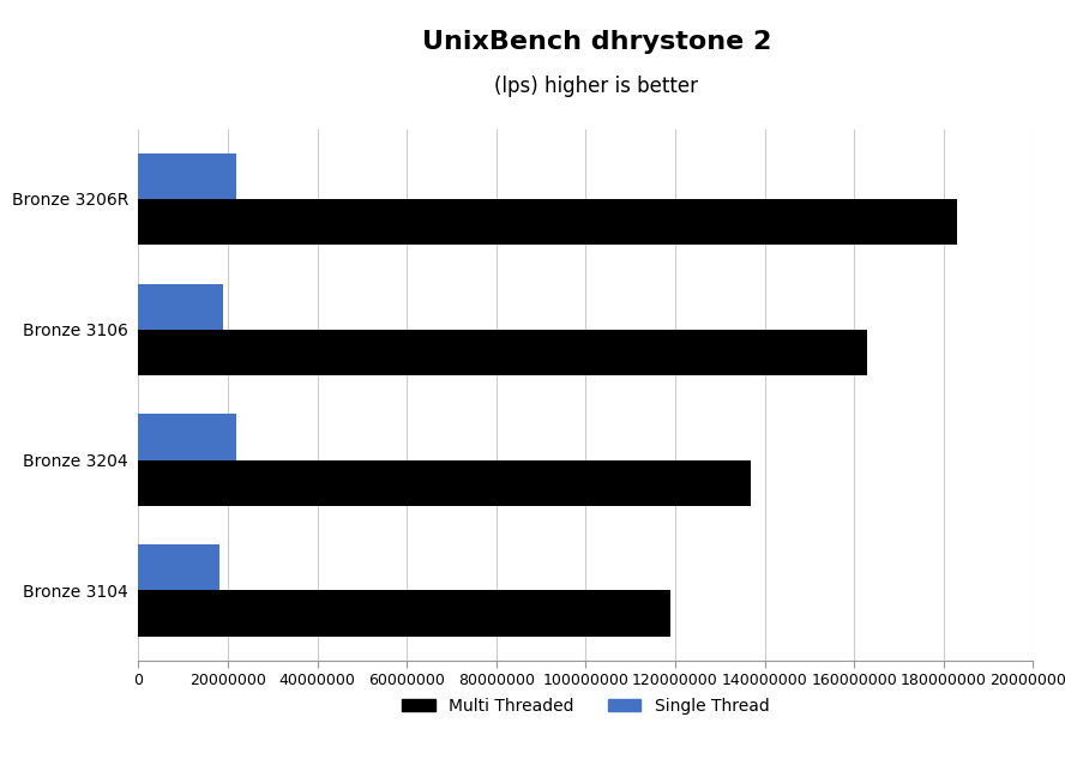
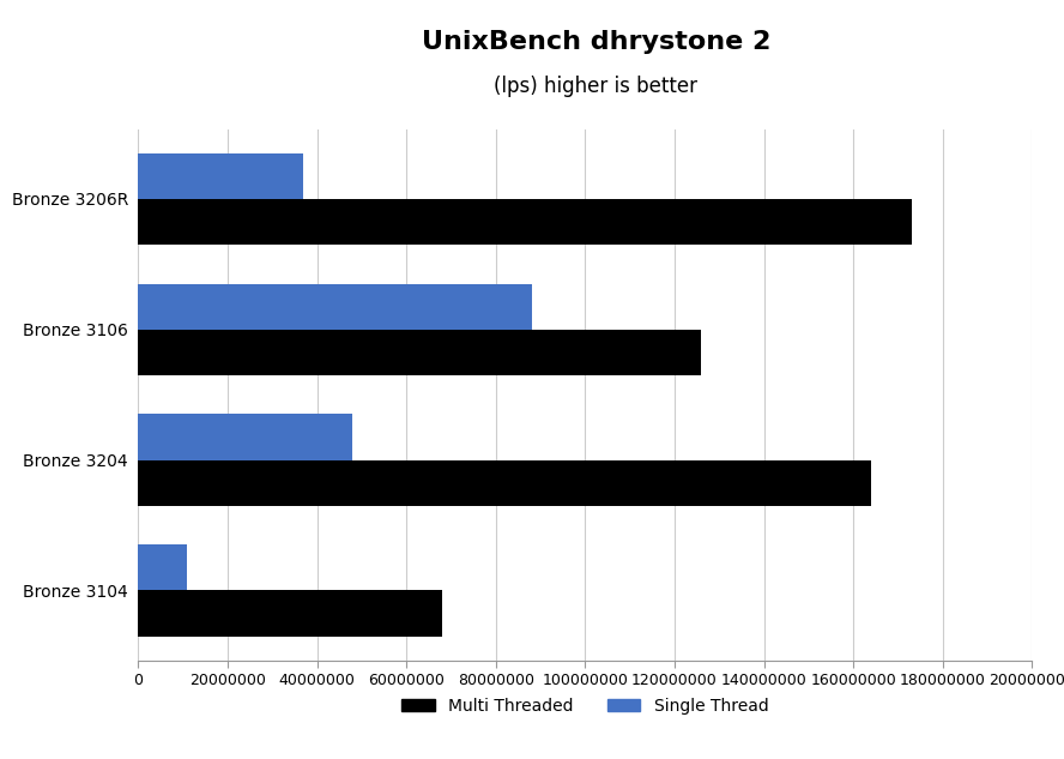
Single Thread/Bronze 3206R: 22000000 -> 37000000
Multi Threaded/Bronze 3206R: 183000000 -> 173000000
Single Thread/Bronze 3106: 19000000 -> 88000000
Multi Threaded/Bronze 3106: 163000000 -> 126000000
Single Thread/Bronze 3204: 22000000 -> 48000000
Multi Threaded/Bronze 3204: 137000000 -> 164000000
Single Thread/Bronze 3104: 18000000 -> 11000000
Multi Threaded/Bronze 3104: 119000000 -> 68000000
